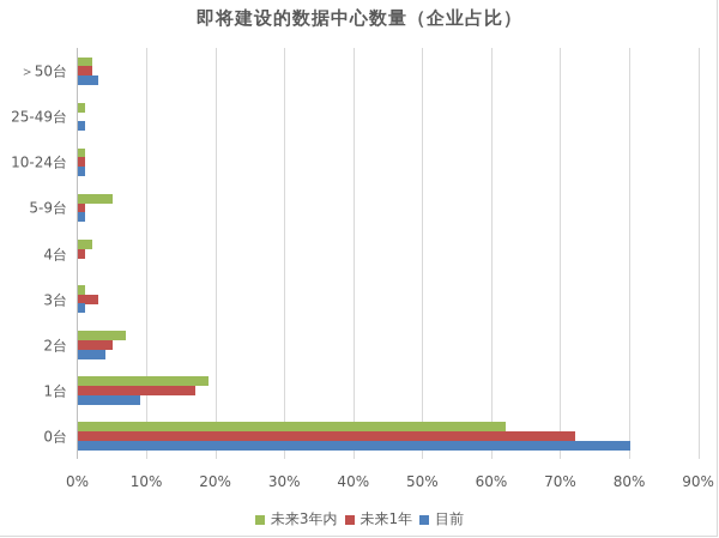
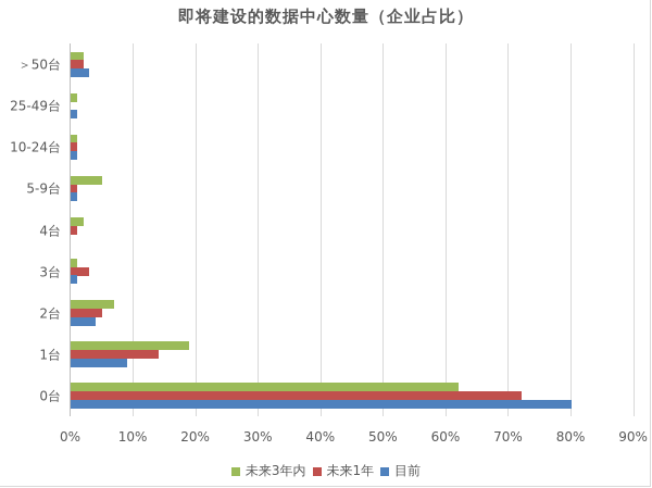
未来1年/1台: 17% -> 14%
